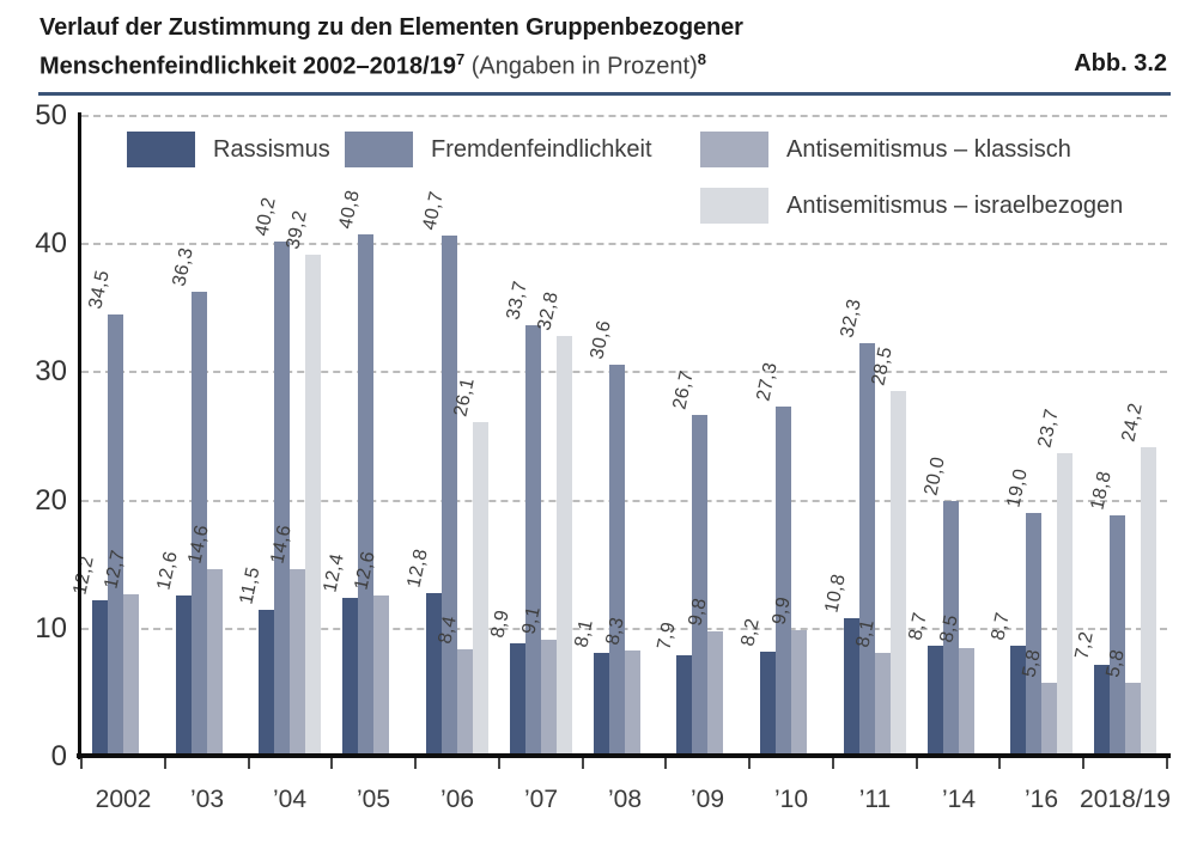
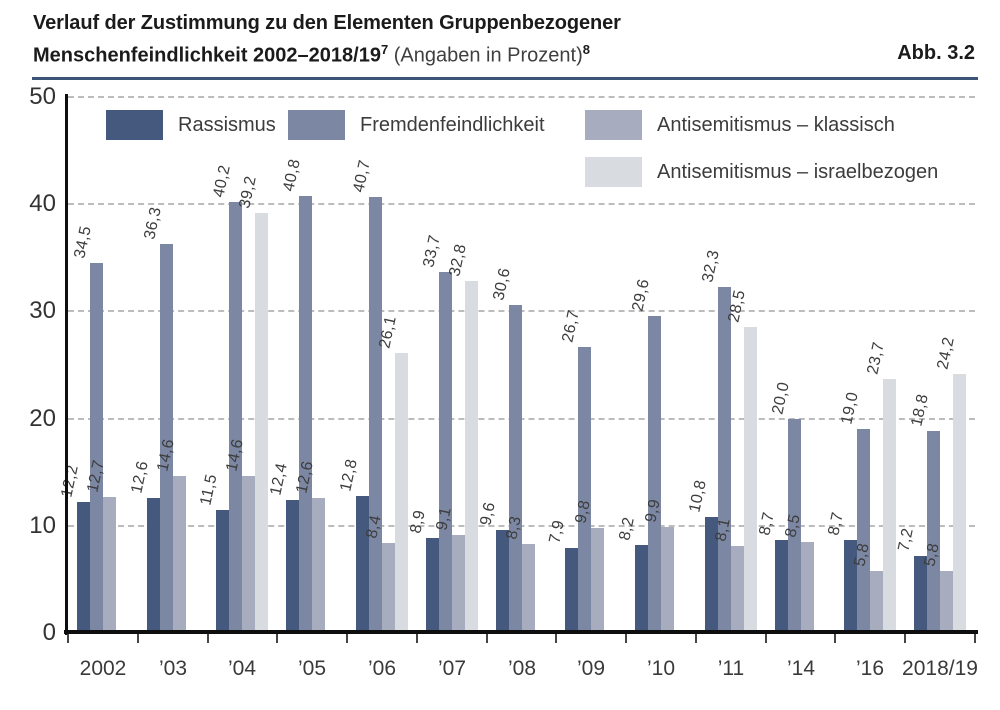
Rassismus/’08: 8,1 -> 9,6
Fremdenfeindlichkeit/’10: 27,3 -> 29,6
